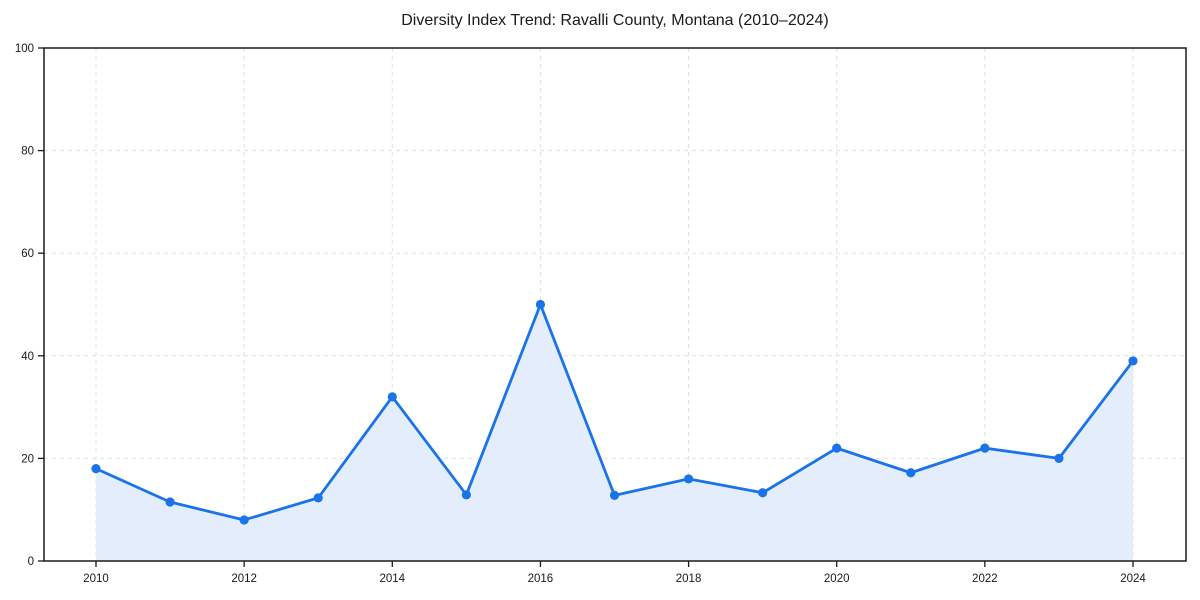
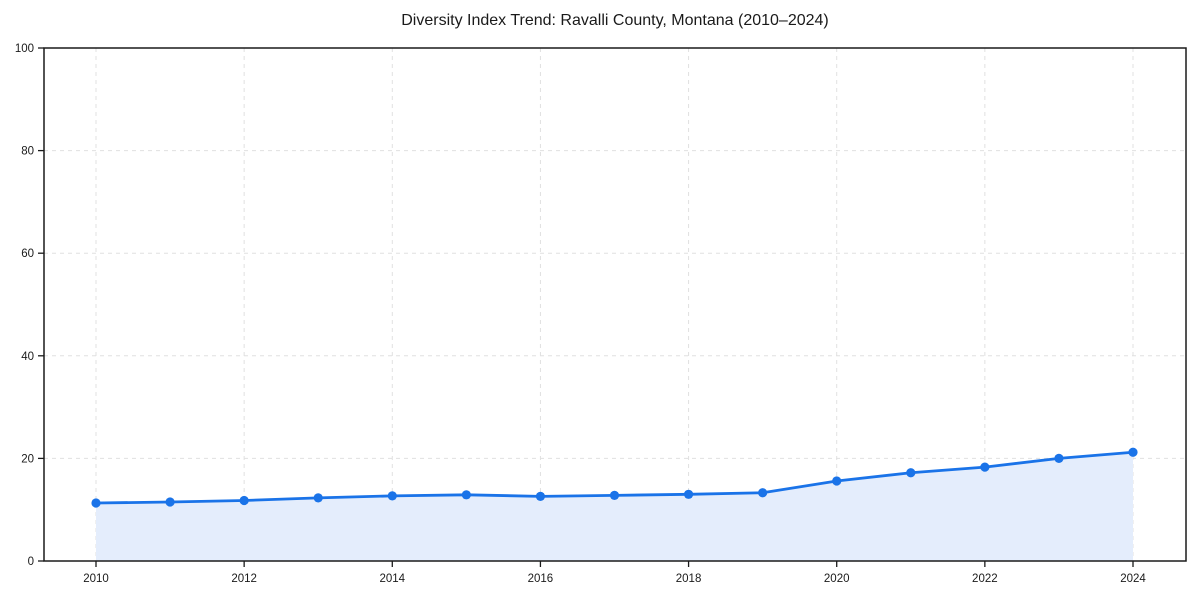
2010: 18 -> 11
2012: 8 -> 12
2014: 32 -> 13
2016: 50 -> 13
2018: 16 -> 13
2020: 22 -> 16
2022: 22 -> 18
2024: 39 -> 21
